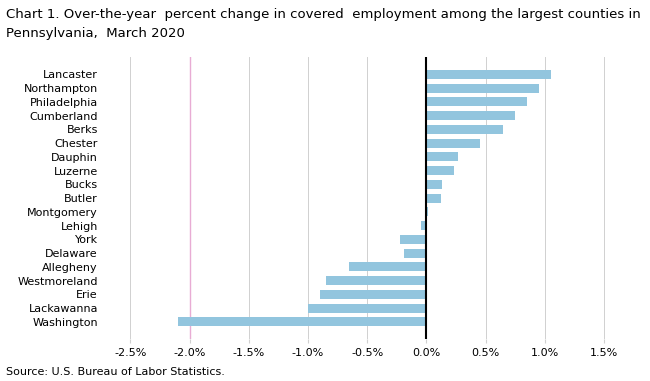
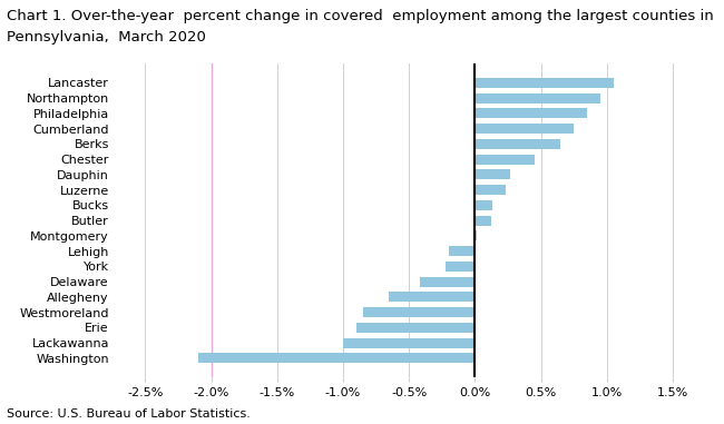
Lehigh: -0.05% -> -0.20%
Delaware: -0.19% -> -0.42%
